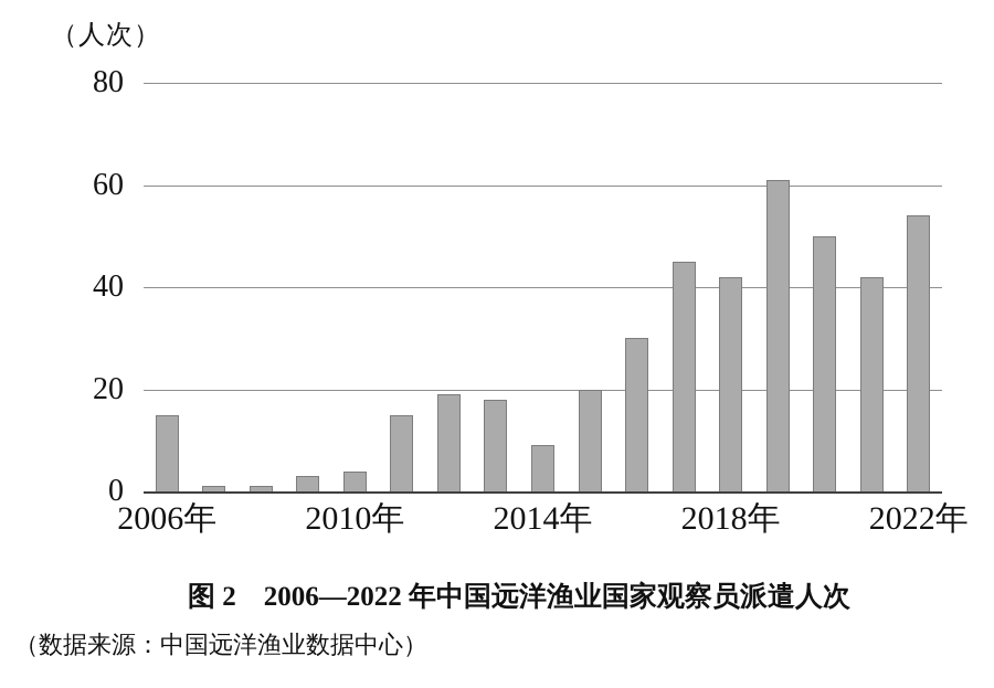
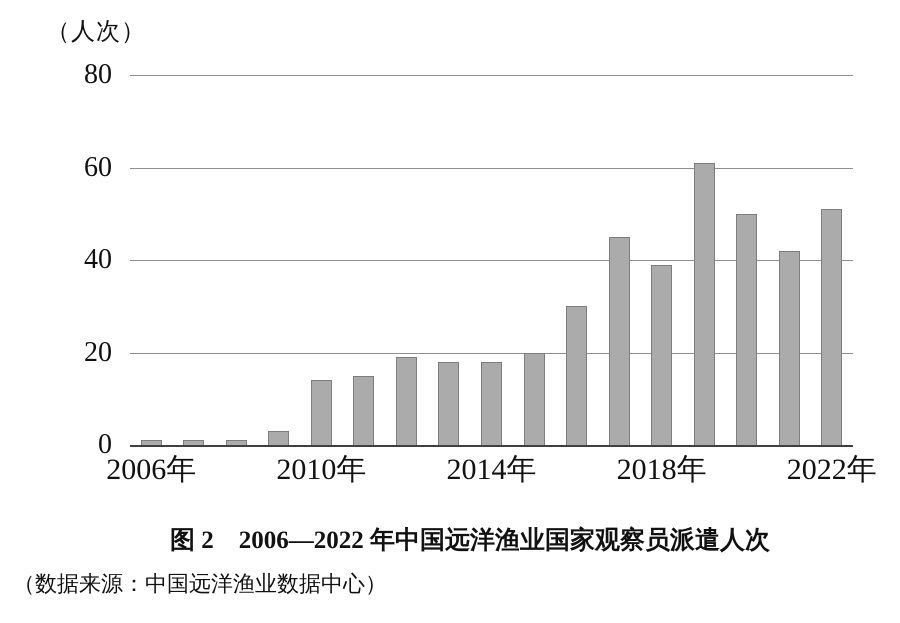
2006年: 15 -> 1
2010年: 4 -> 14
2014年: 9 -> 18
2018年: 42 -> 39
2022年: 54 -> 51
